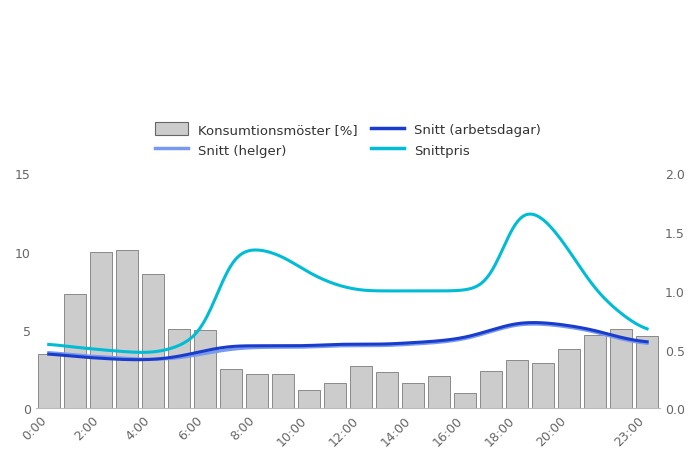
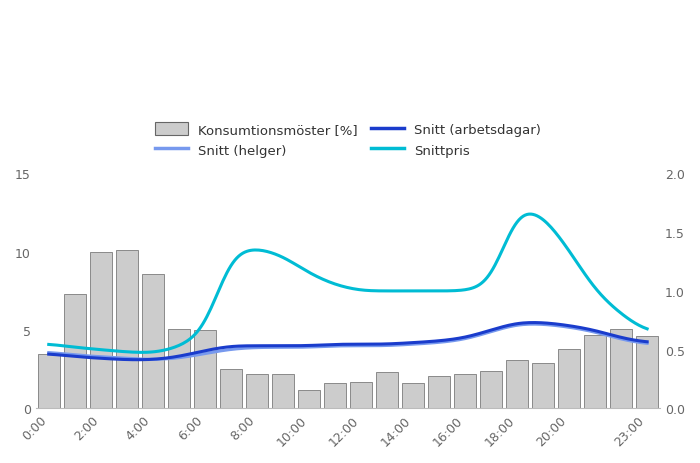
Konsumtionsmöster [%]/12:00: 2.7 -> 1.7
Konsumtionsmöster [%]/16:00: 1.0 -> 2.2
